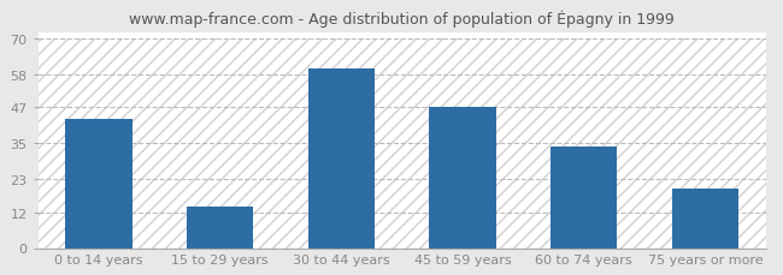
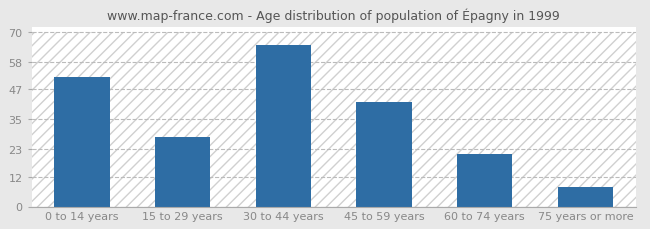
0 to 14 years: 43 -> 52
15 to 29 years: 14 -> 28
30 to 44 years: 60 -> 65
45 to 59 years: 47 -> 42
60 to 74 years: 34 -> 21
75 years or more: 20 -> 8
